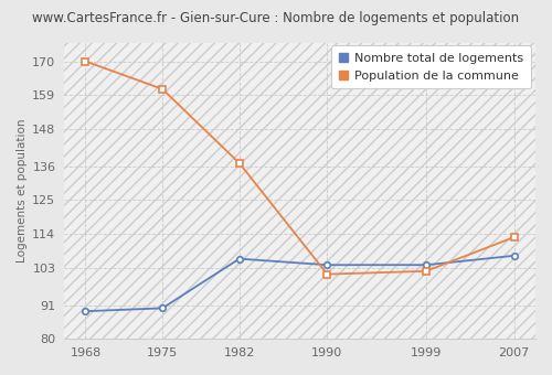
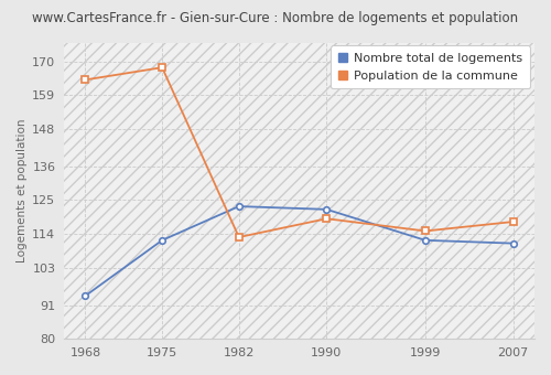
Nombre total de logements/1968: 89 -> 94
Population de la commune/1968: 170 -> 164
Nombre total de logements/1975: 90 -> 112
Population de la commune/1975: 161 -> 168
Nombre total de logements/1982: 106 -> 123
Population de la commune/1982: 137 -> 113
Nombre total de logements/1990: 104 -> 122
Population de la commune/1990: 101 -> 119
Nombre total de logements/1999: 104 -> 112
Population de la commune/1999: 102 -> 115
Nombre total de logements/2007: 107 -> 111
Population de la commune/2007: 113 -> 118
